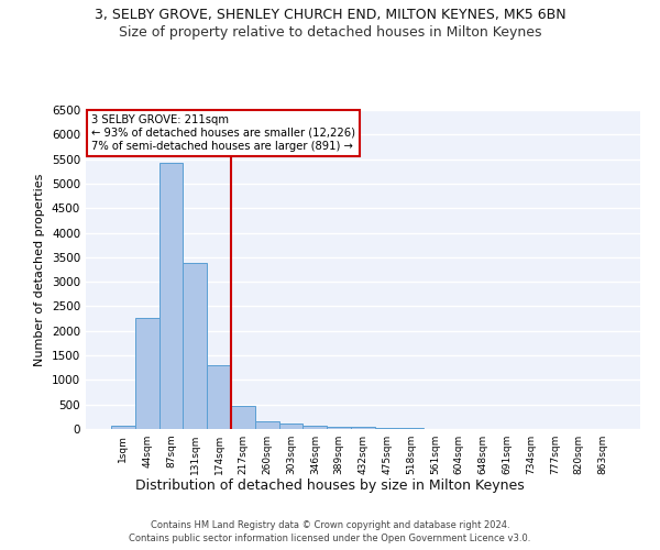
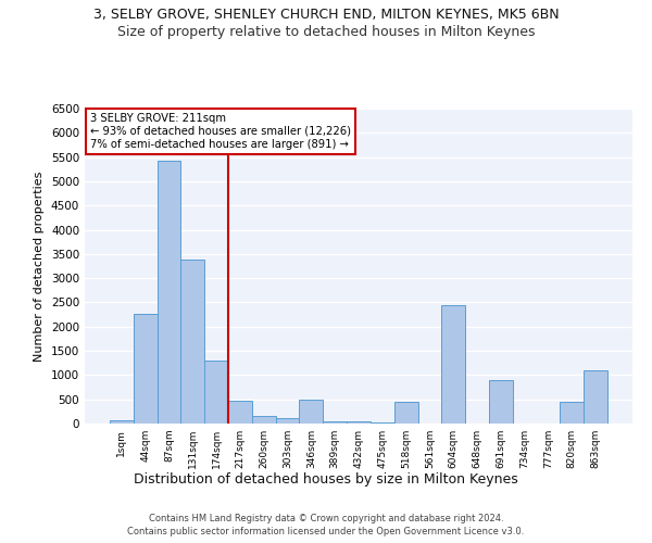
346sqm: 80 -> 500
518sqm: 20 -> 450
604sqm: 10 -> 2450
691sqm: 0 -> 900
820sqm: 0 -> 450
863sqm: 0 -> 1100
